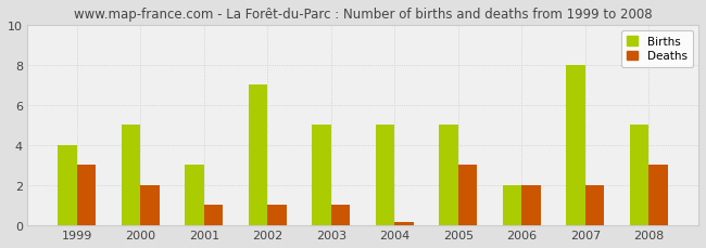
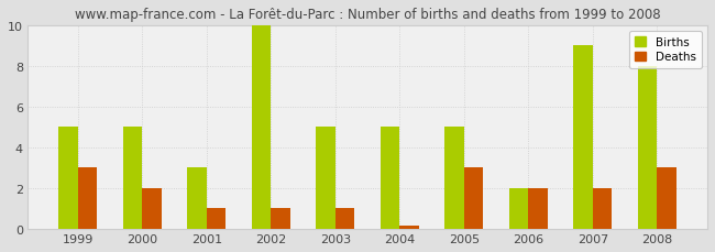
Births/1999: 4 -> 5
Births/2002: 7 -> 10
Births/2007: 8 -> 9
Births/2008: 5 -> 8
